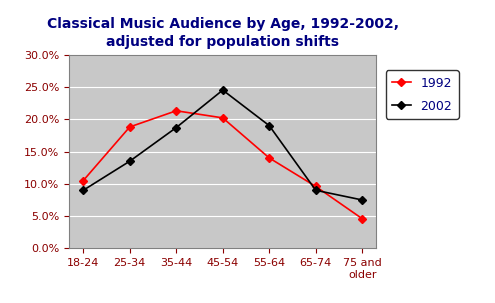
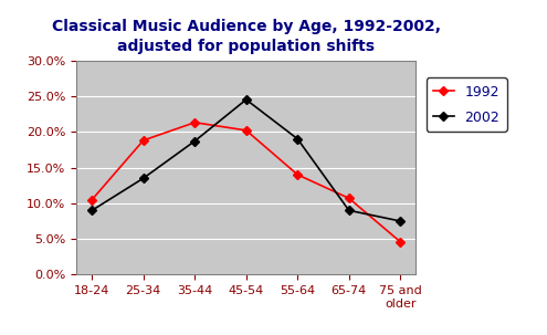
1992/65-74: 9.6% -> 10.7%
